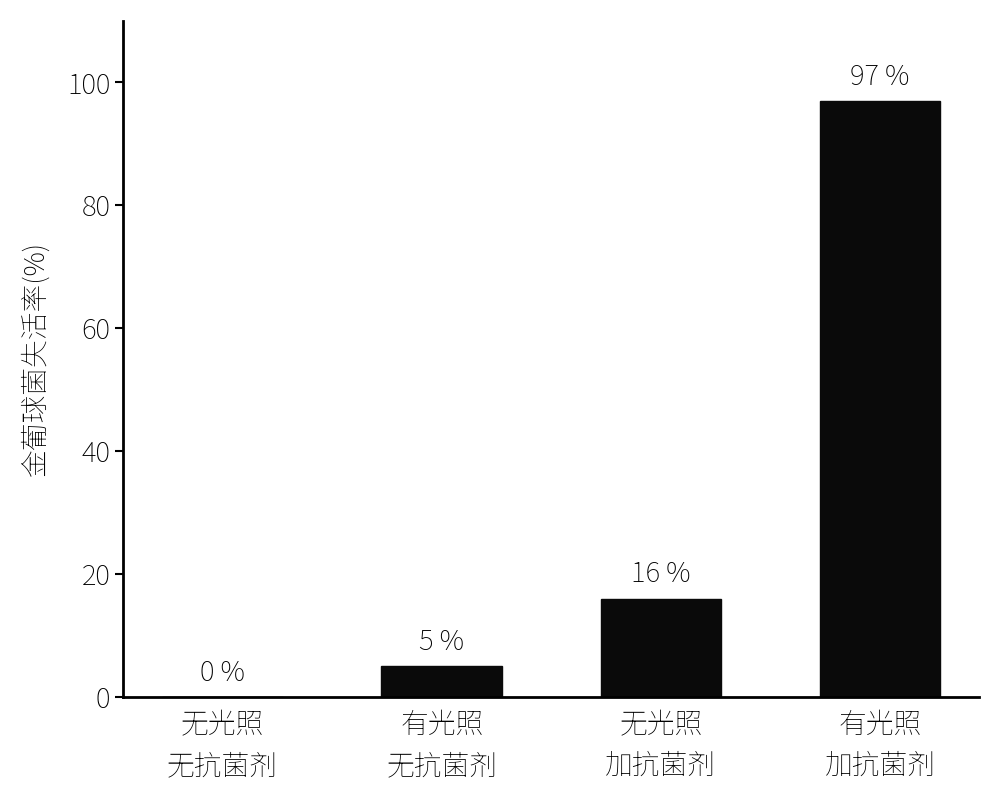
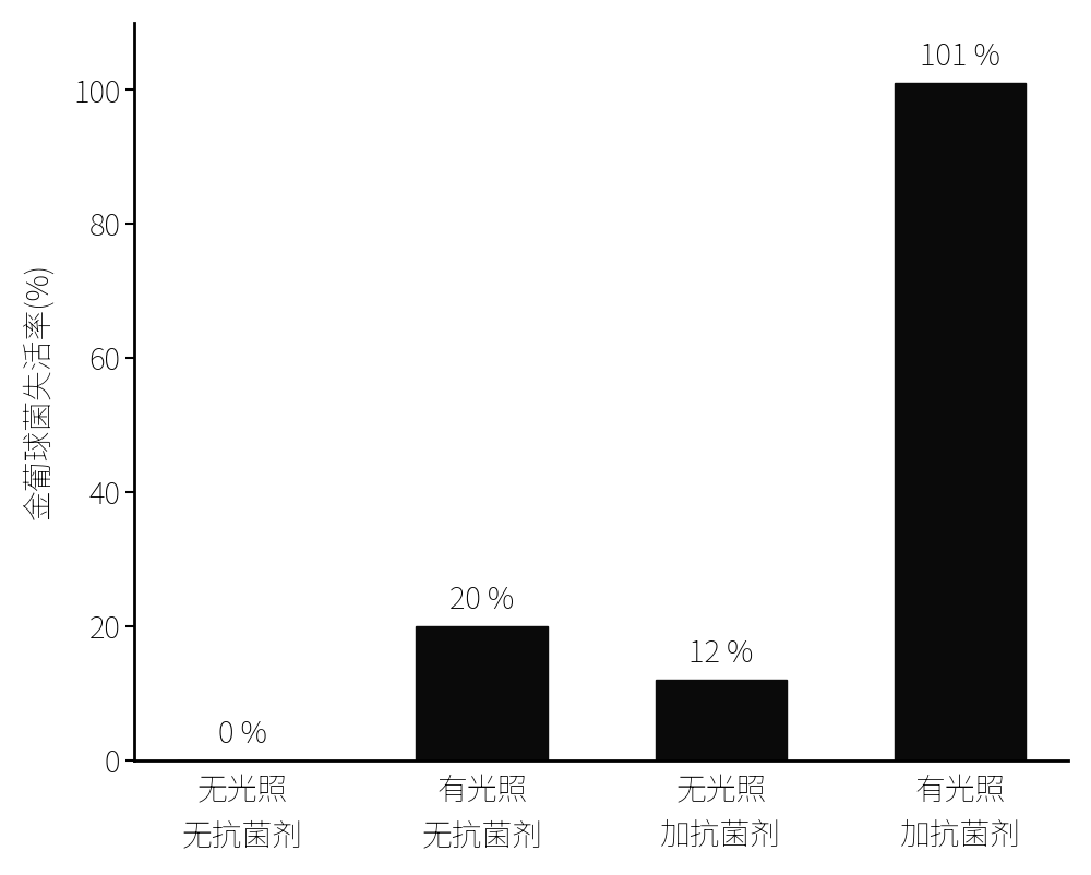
有光照 无抗菌剂: 5 -> 20
无光照 加抗菌剂: 16 -> 12
有光照 加抗菌剂: 97 -> 101
